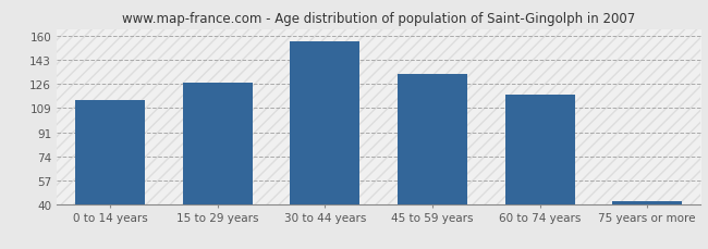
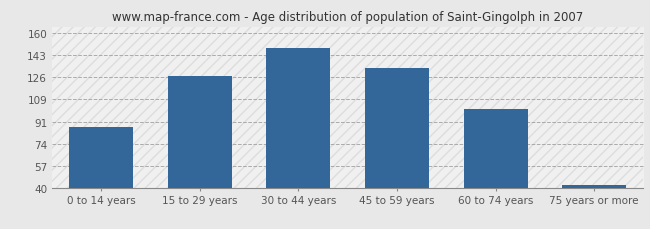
0 to 14 years: 114 -> 87
30 to 44 years: 156 -> 148
60 to 74 years: 118 -> 101
